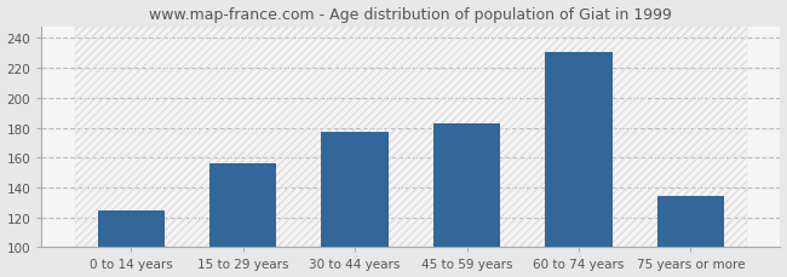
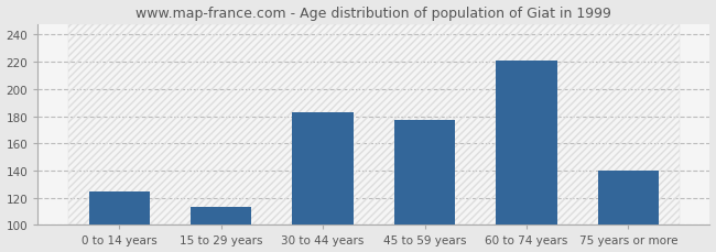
15 to 29 years: 156 -> 113
30 to 44 years: 177 -> 183
45 to 59 years: 183 -> 177
60 to 74 years: 231 -> 221
75 years or more: 134 -> 140
